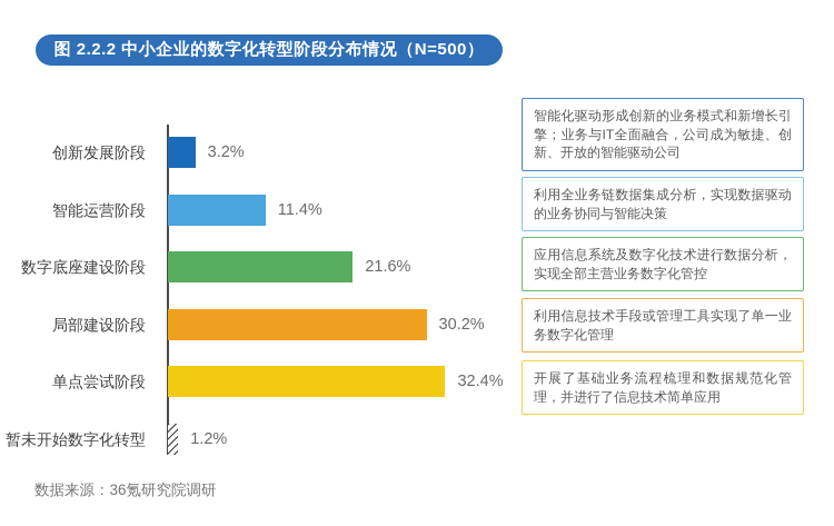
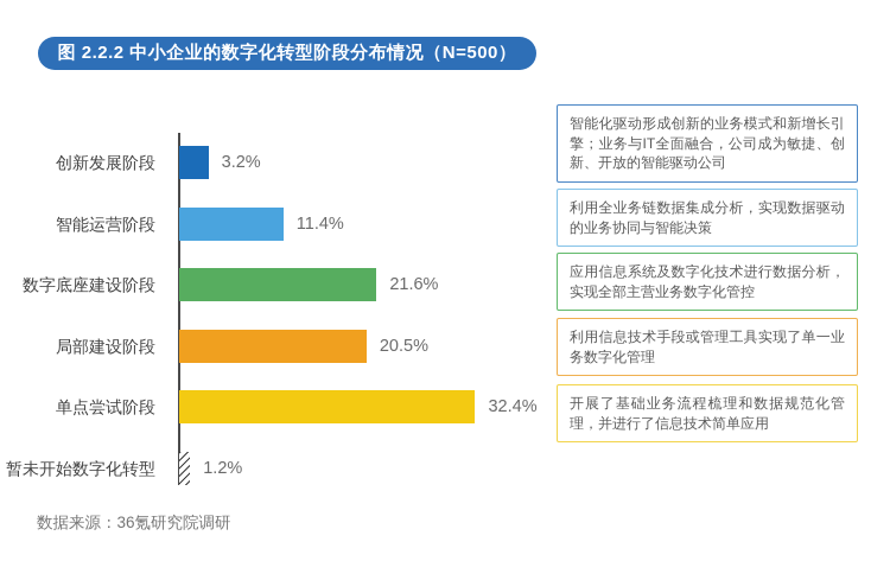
局部建设阶段: 30.2% -> 20.5%
